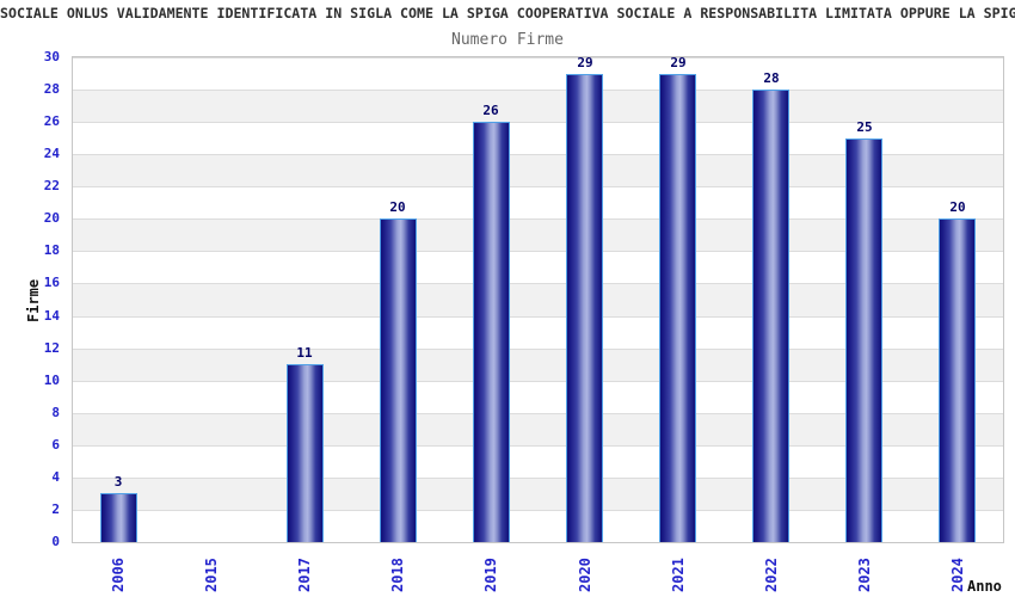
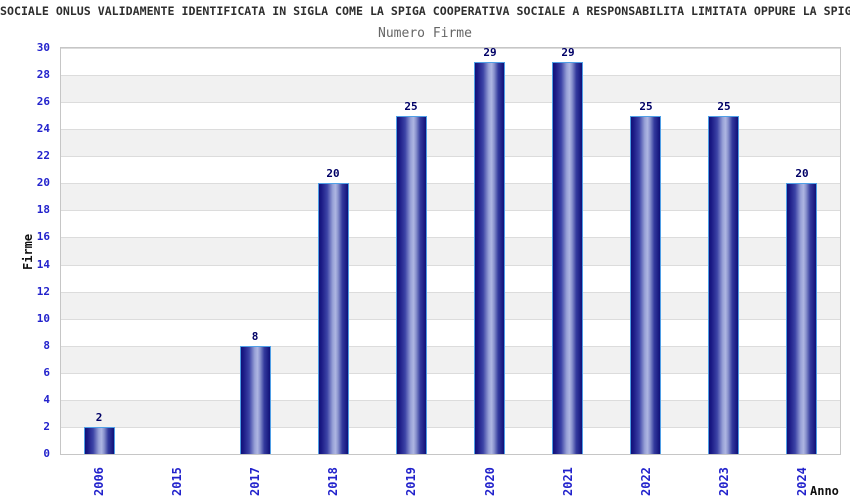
2006: 3 -> 2
2017: 11 -> 8
2019: 26 -> 25
2022: 28 -> 25
